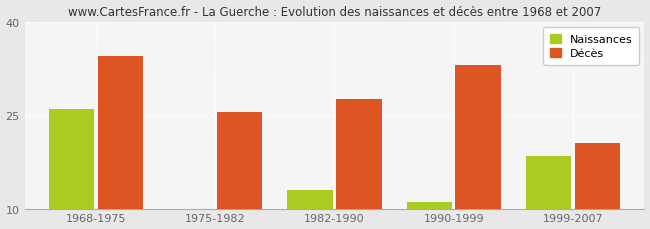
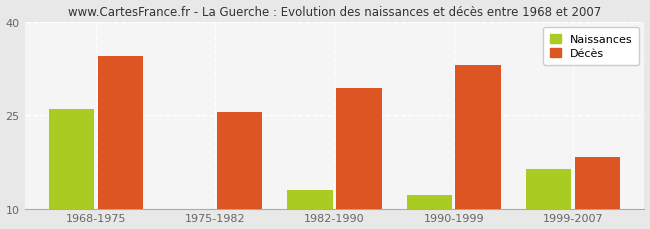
Décès/1982-1990: 27.5 -> 29.4
Naissances/1990-1999: 11.0 -> 12.2
Naissances/1999-2007: 18.5 -> 16.4
Décès/1999-2007: 20.5 -> 18.2
